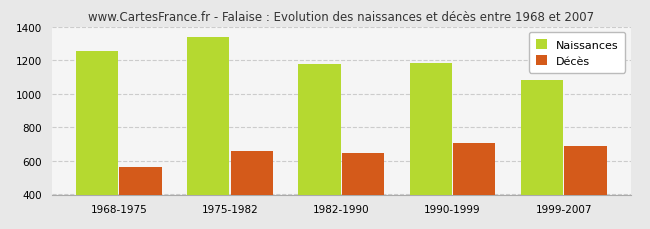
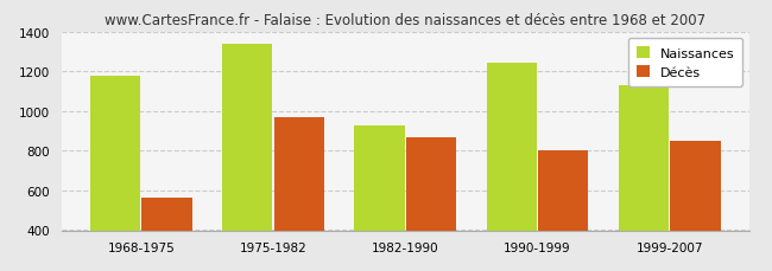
Naissances/1968-1975: 1260 -> 1180
Décès/1975-1982: 660 -> 970
Naissances/1982-1990: 1180 -> 930
Décès/1982-1990: 650 -> 870
Naissances/1990-1999: 1180 -> 1240
Décès/1990-1999: 710 -> 800
Naissances/1999-2007: 1080 -> 1130
Décès/1999-2007: 690 -> 850
